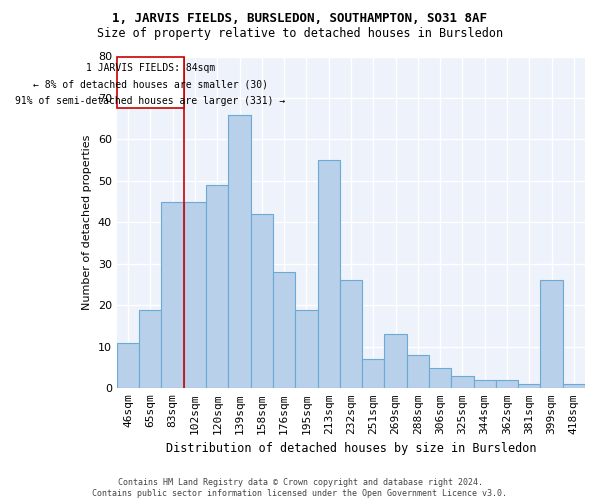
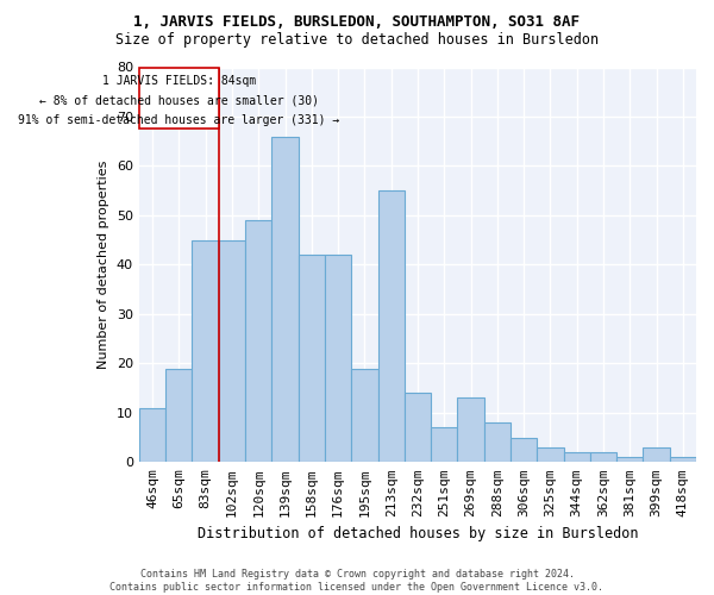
176sqm: 28 -> 42
232sqm: 26 -> 14
399sqm: 26 -> 3
